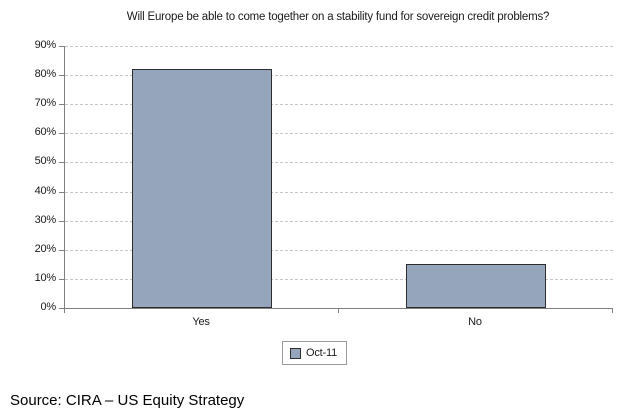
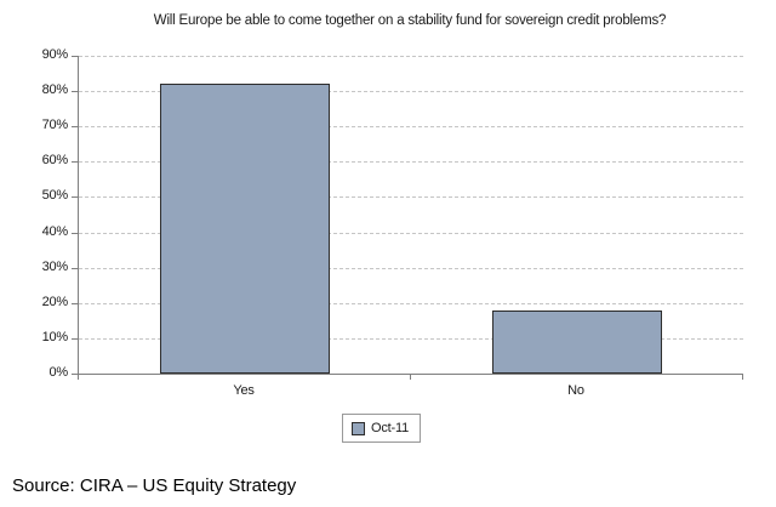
No: 15% -> 18%
